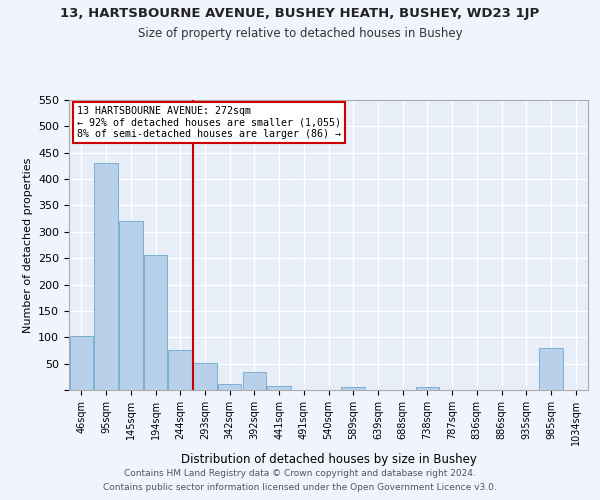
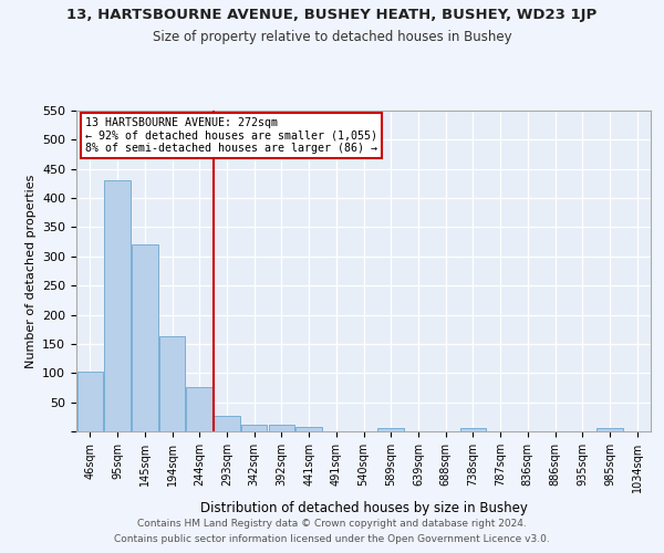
194sqm: 256 -> 163
293sqm: 52 -> 26
392sqm: 34 -> 12
985sqm: 80 -> 5
